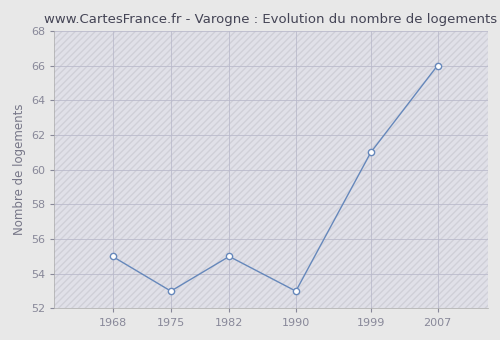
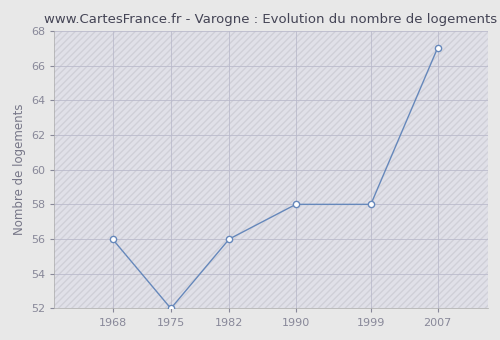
1968: 55 -> 56
1975: 53 -> 52
1982: 55 -> 56
1990: 53 -> 58
1999: 61 -> 58
2007: 66 -> 67
